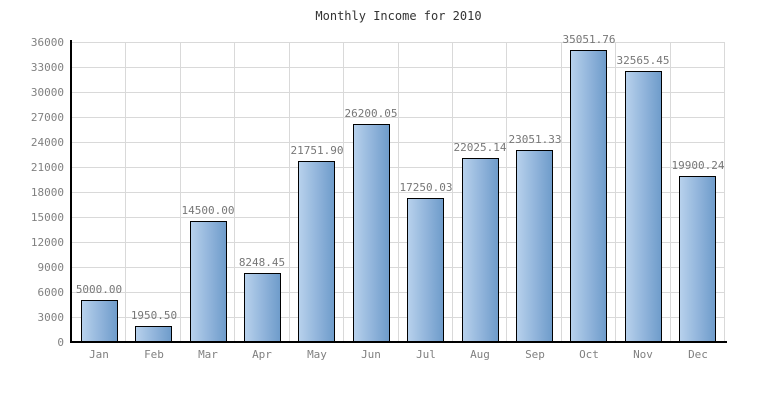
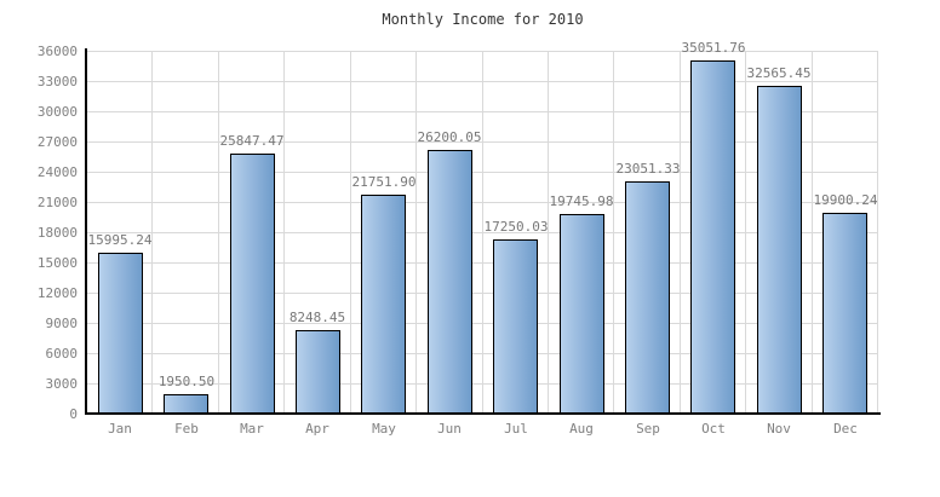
Jan: 5000.00 -> 15995.24
Mar: 14500.00 -> 25847.47
Aug: 22025.14 -> 19745.98
